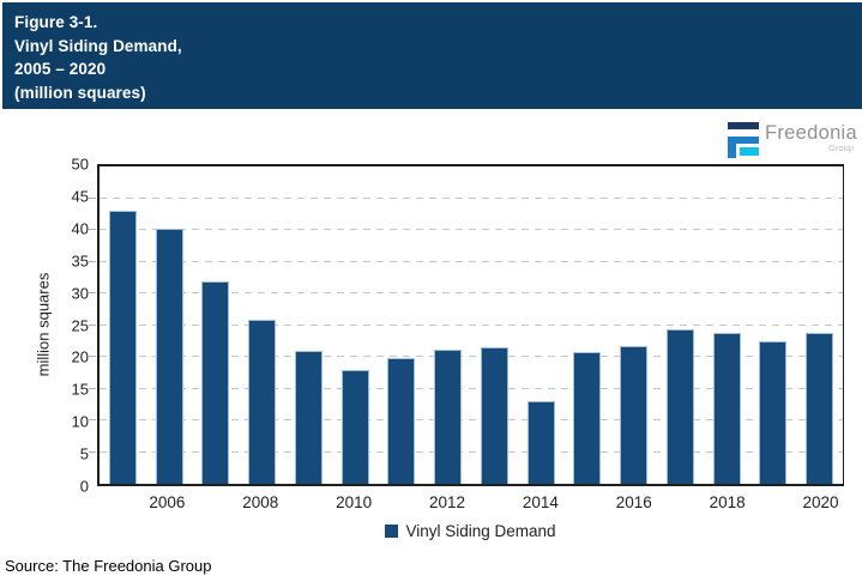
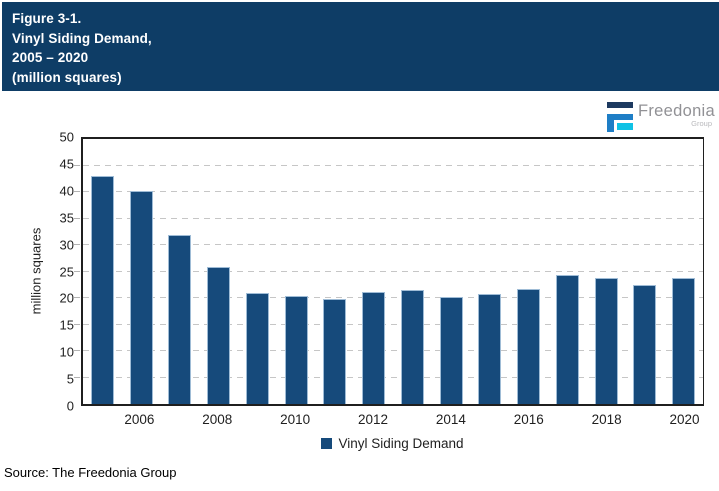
2010: 18 -> 20
2014: 13 -> 20
